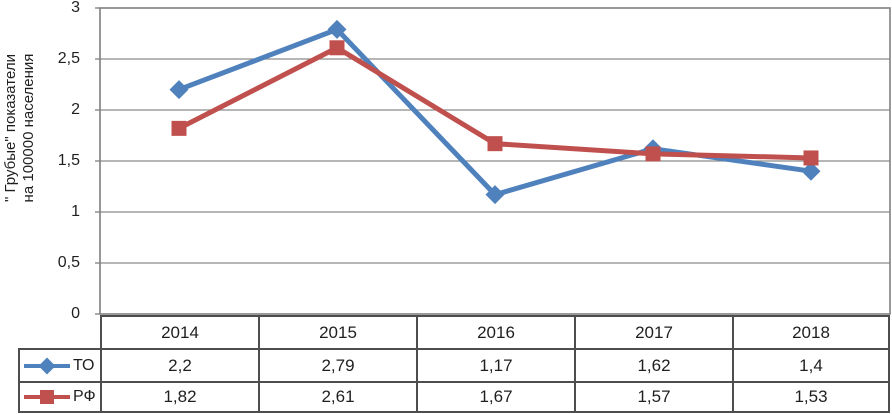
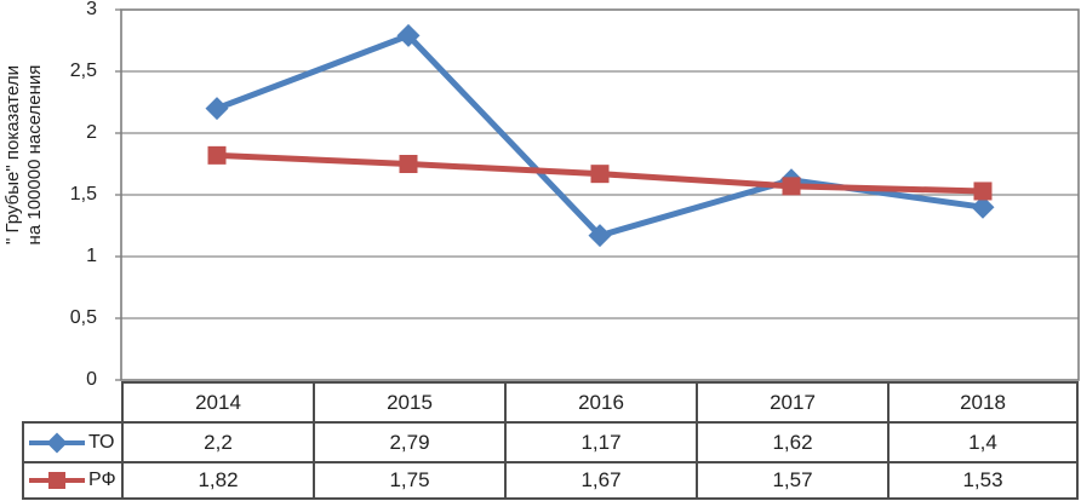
РФ/2015: 2,61 -> 1,75
